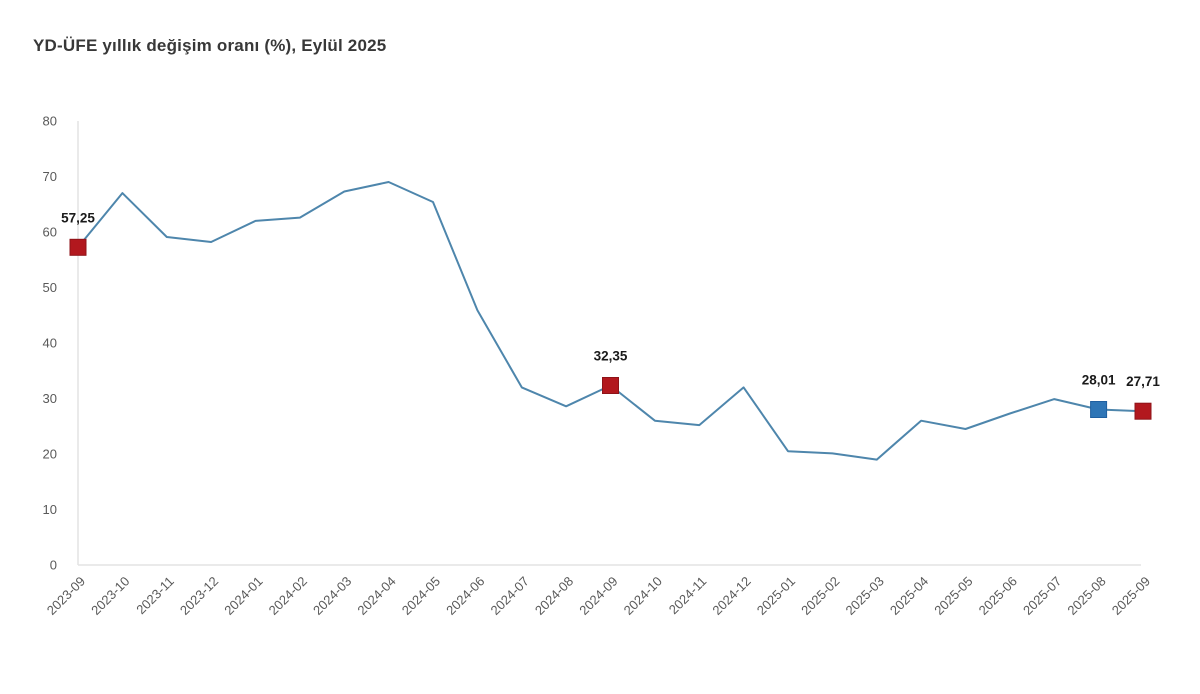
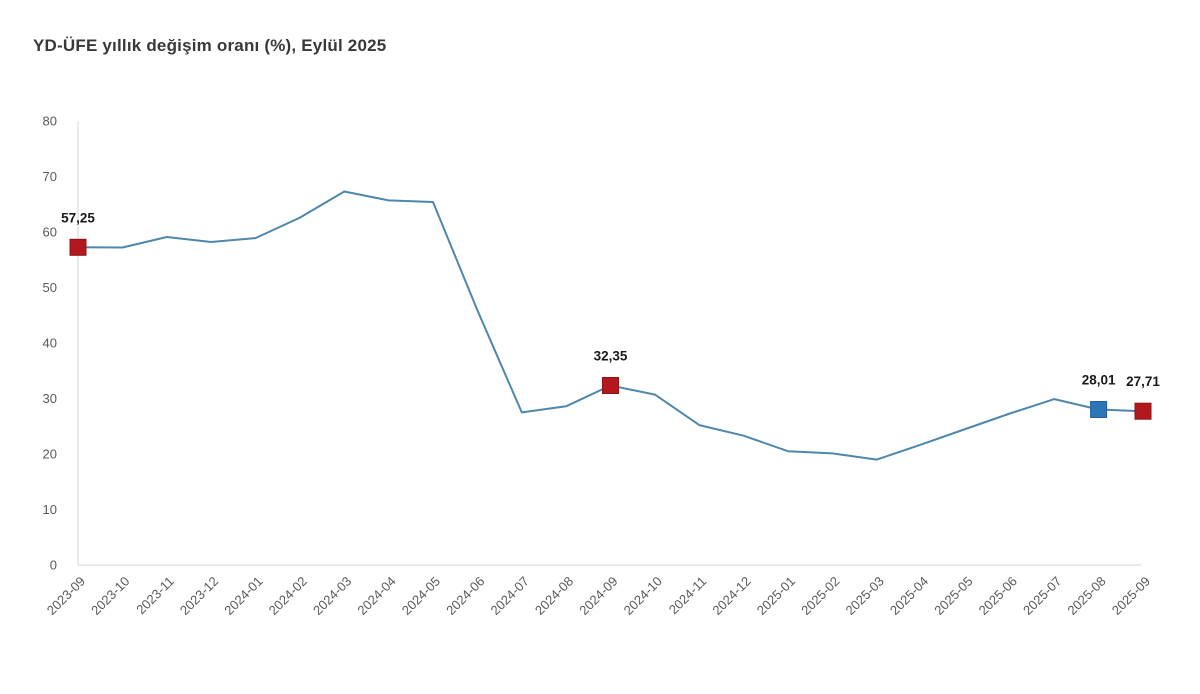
2023-10: 67 -> 57
2024-01: 62 -> 59
2024-04: 69 -> 66
2024-07: 32 -> 28
2024-10: 26 -> 31
2024-12: 32 -> 23
2025-04: 26 -> 22
